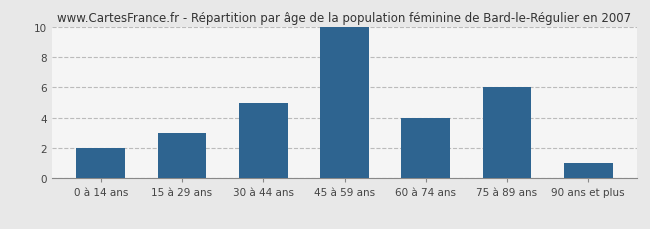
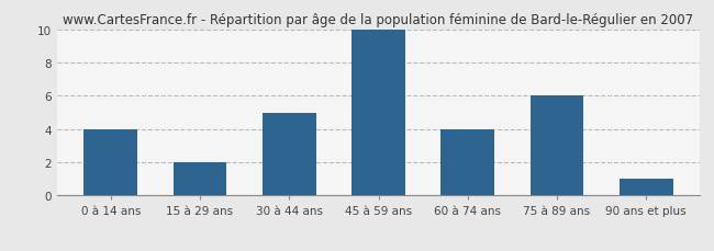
0 à 14 ans: 2 -> 4
15 à 29 ans: 3 -> 2
